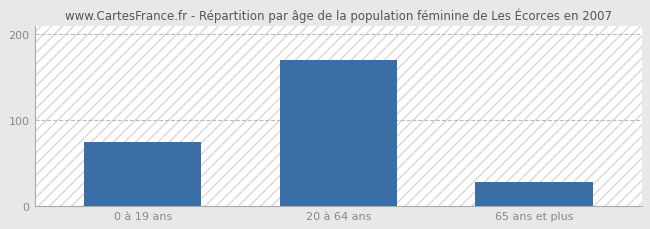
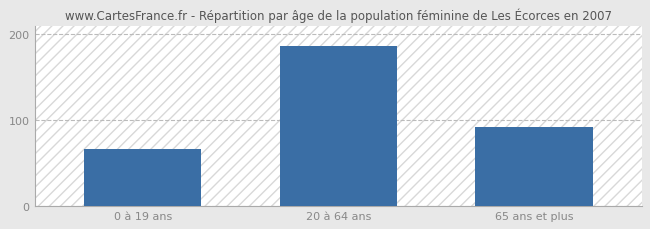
0 à 19 ans: 75 -> 66
20 à 64 ans: 170 -> 186
65 ans et plus: 28 -> 92
